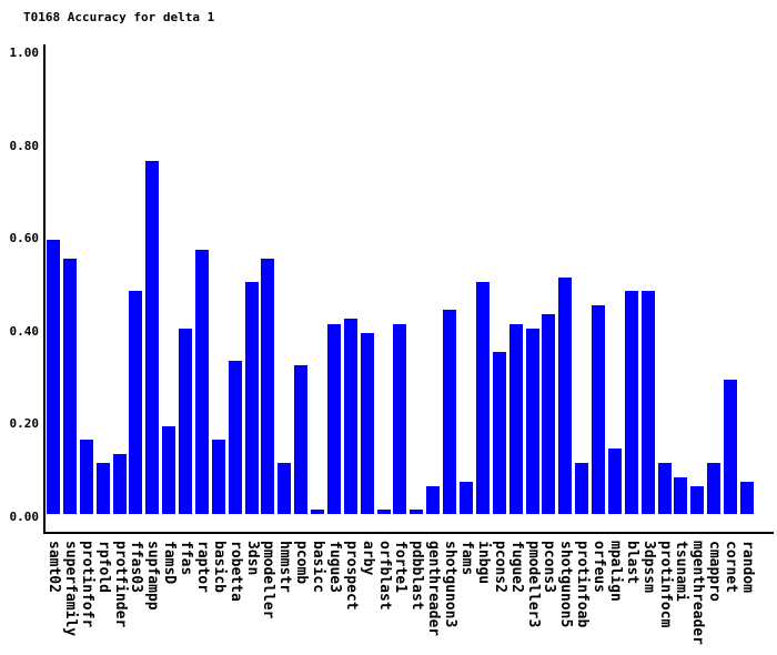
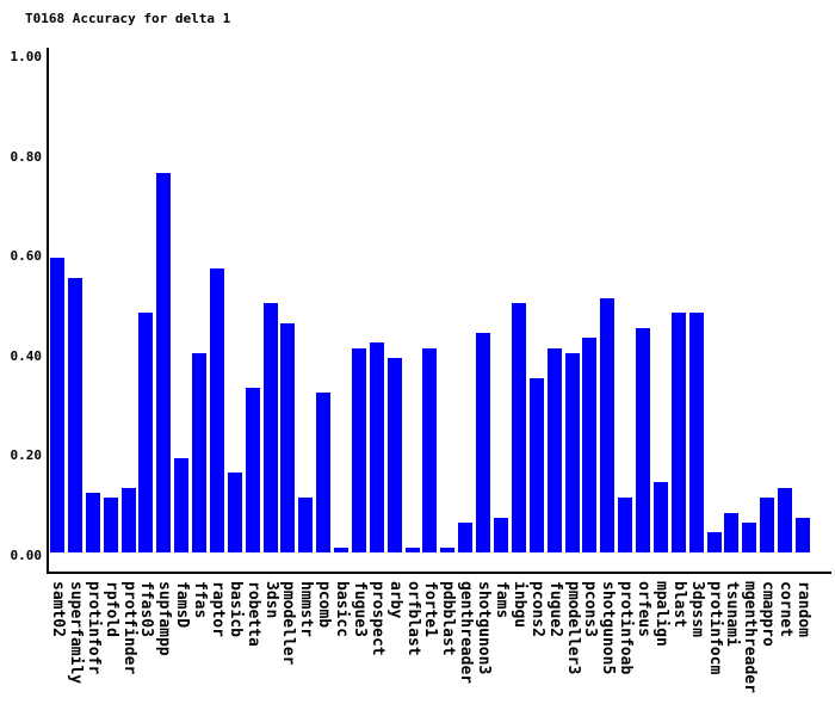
protinfofr: 0.16 -> 0.12
pmodeller: 0.55 -> 0.46
protinfocm: 0.11 -> 0.04
cornet: 0.29 -> 0.13
